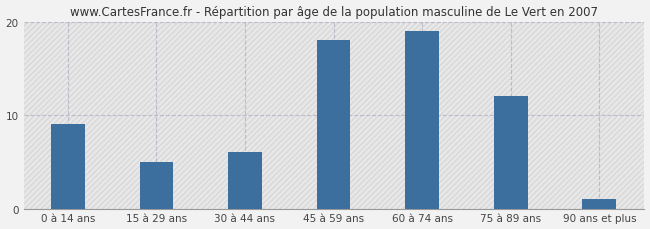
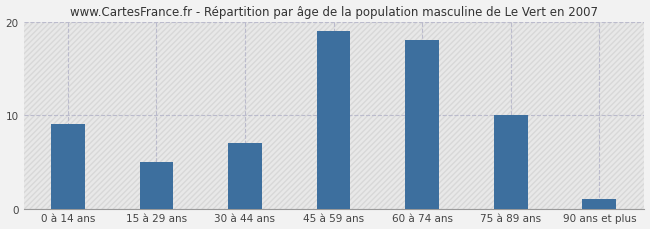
30 à 44 ans: 6 -> 7
45 à 59 ans: 18 -> 19
60 à 74 ans: 19 -> 18
75 à 89 ans: 12 -> 10
